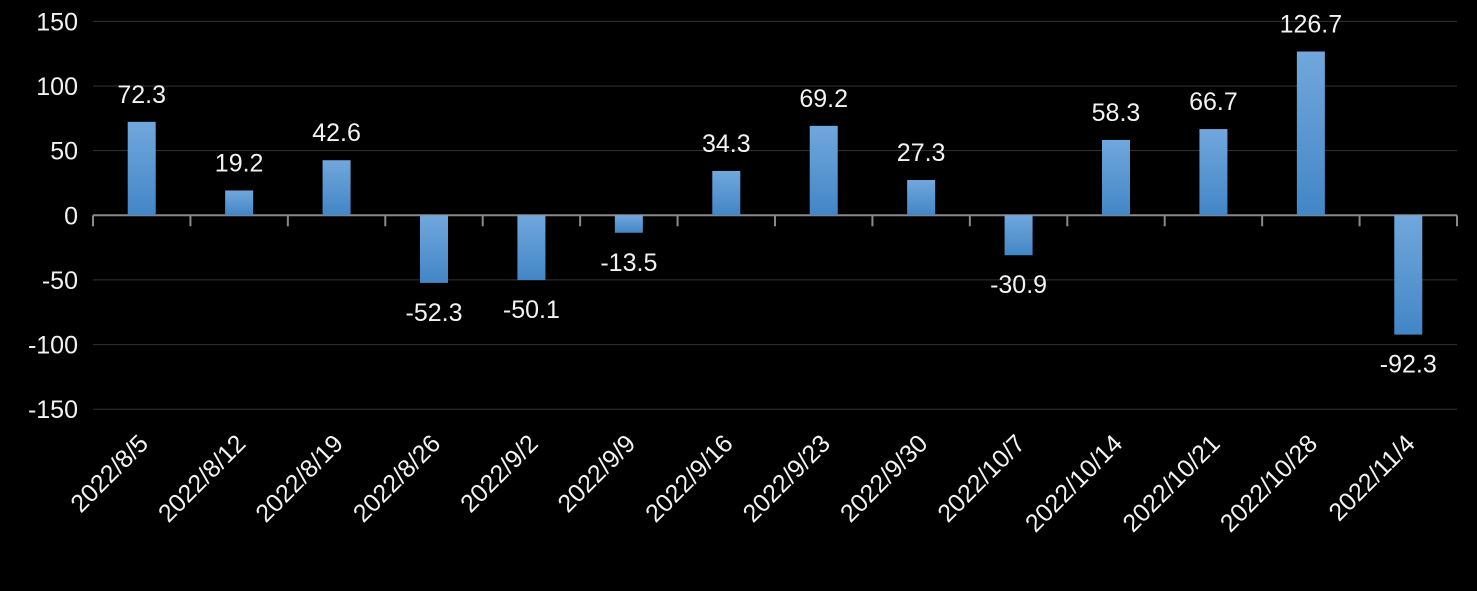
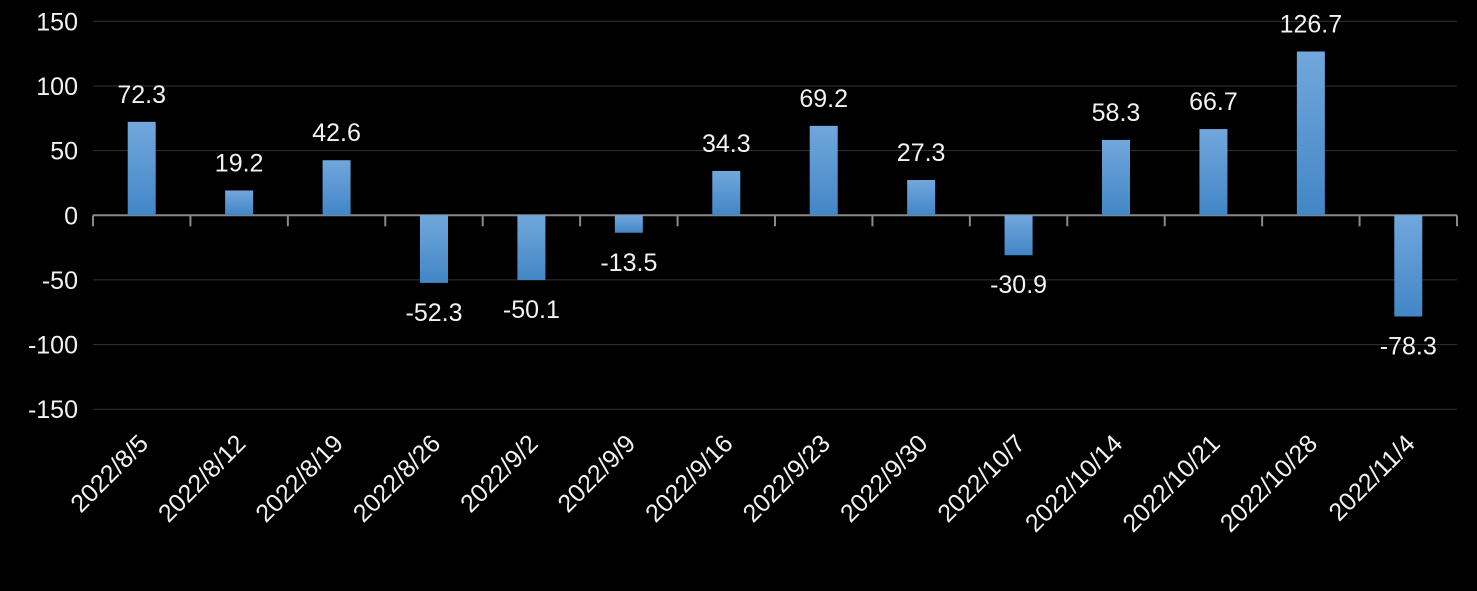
2022/11/4: -92.3 -> -78.3
